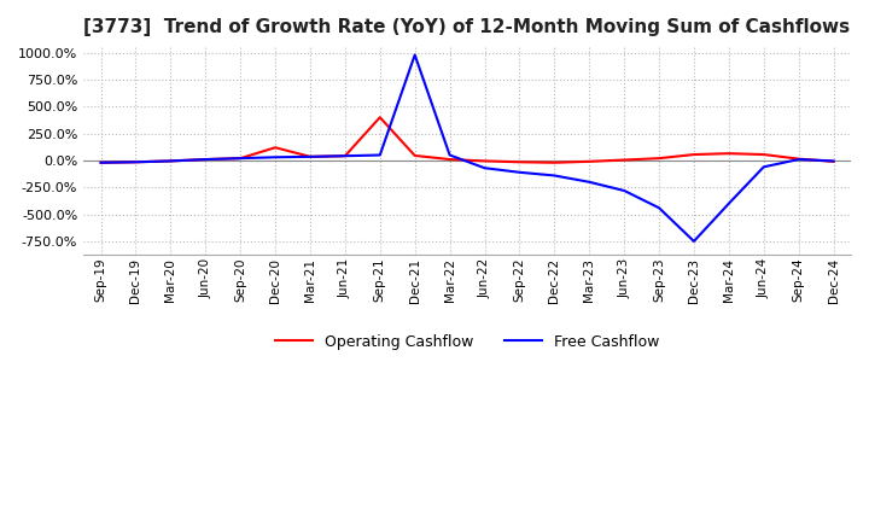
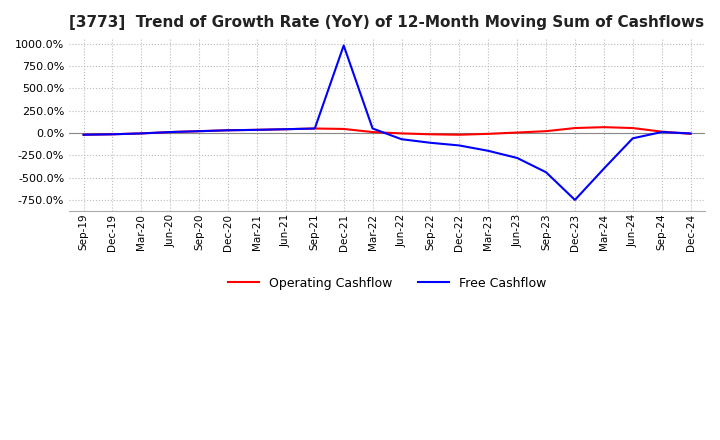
Operating Cashflow/Dec-20: 120% -> 30%
Operating Cashflow/Sep-21: 400% -> 50%
